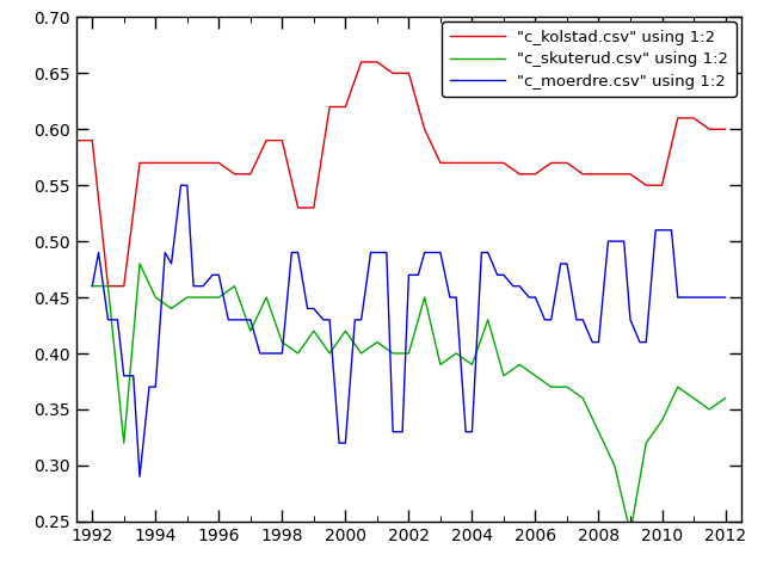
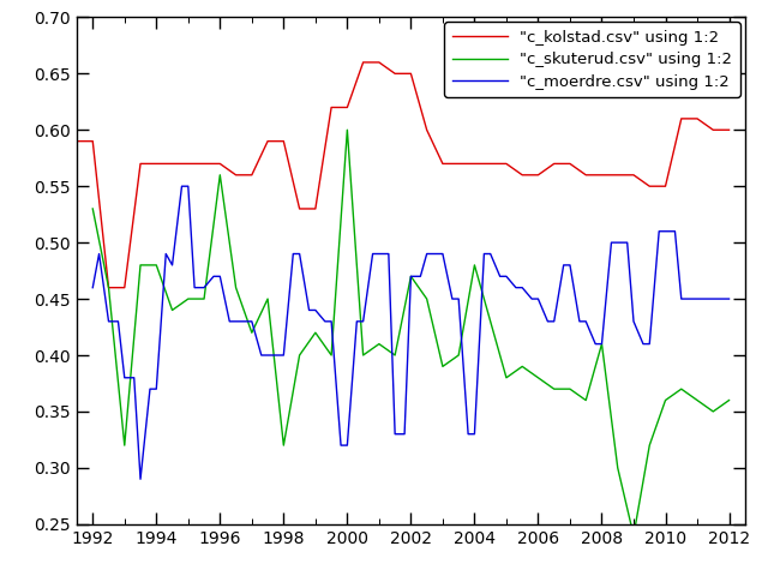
"c_skuterud.csv" using 1:2/1992: 0.46 -> 0.53
"c_skuterud.csv" using 1:2/1994: 0.45 -> 0.48
"c_skuterud.csv" using 1:2/1996: 0.45 -> 0.56
"c_skuterud.csv" using 1:2/1998: 0.41 -> 0.32
"c_skuterud.csv" using 1:2/2000: 0.42 -> 0.60
"c_skuterud.csv" using 1:2/2002: 0.40 -> 0.47
"c_skuterud.csv" using 1:2/2004: 0.39 -> 0.48
"c_skuterud.csv" using 1:2/2008: 0.33 -> 0.41
"c_skuterud.csv" using 1:2/2010: 0.34 -> 0.36
